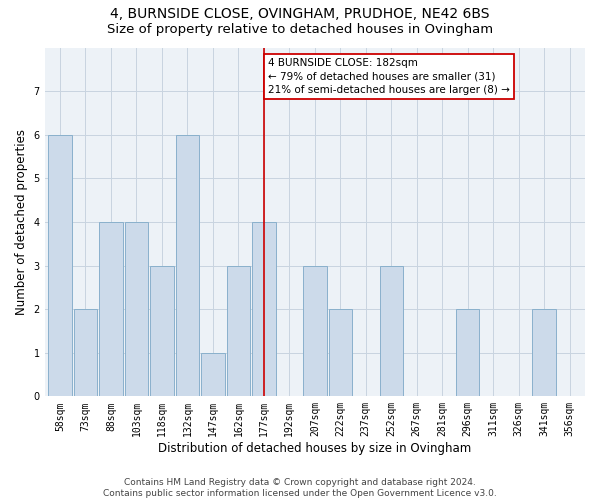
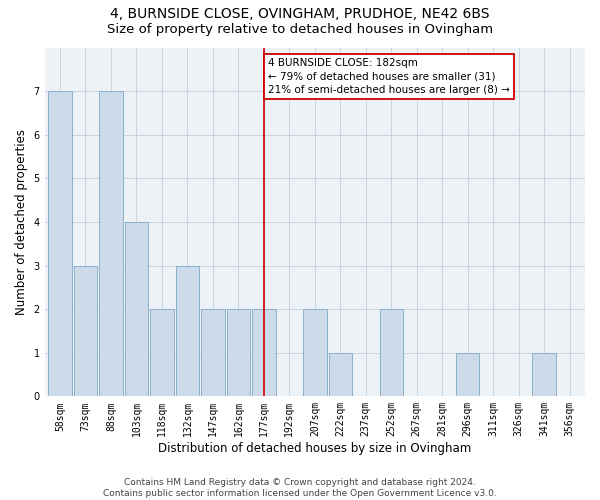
58sqm: 6 -> 7
73sqm: 2 -> 3
88sqm: 4 -> 7
118sqm: 3 -> 2
132sqm: 6 -> 3
147sqm: 1 -> 2
162sqm: 3 -> 2
177sqm: 4 -> 2
207sqm: 3 -> 2
222sqm: 2 -> 1
252sqm: 3 -> 2
296sqm: 2 -> 1
341sqm: 2 -> 1
